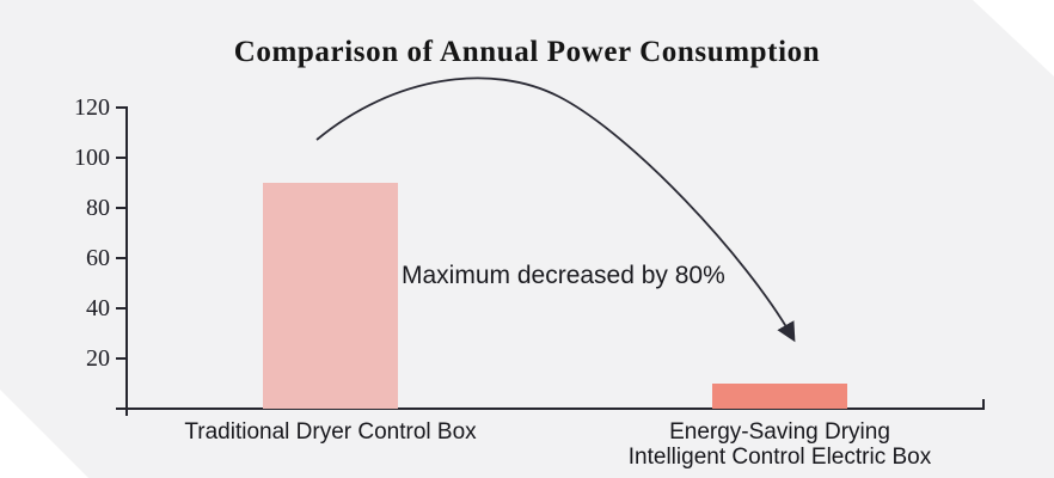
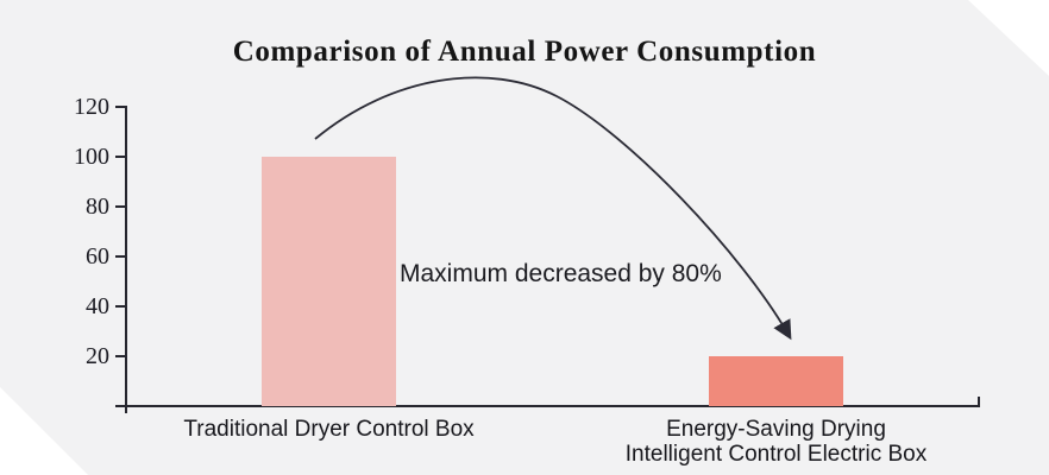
Traditional Dryer Control Box: 90 -> 100
Energy-Saving Drying Intelligent Control Electric Box: 10 -> 20
